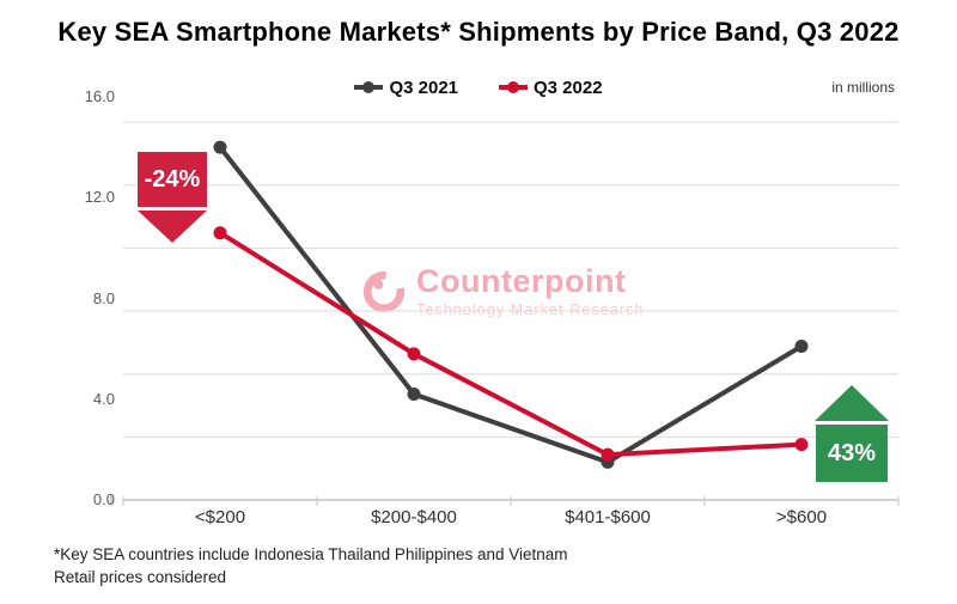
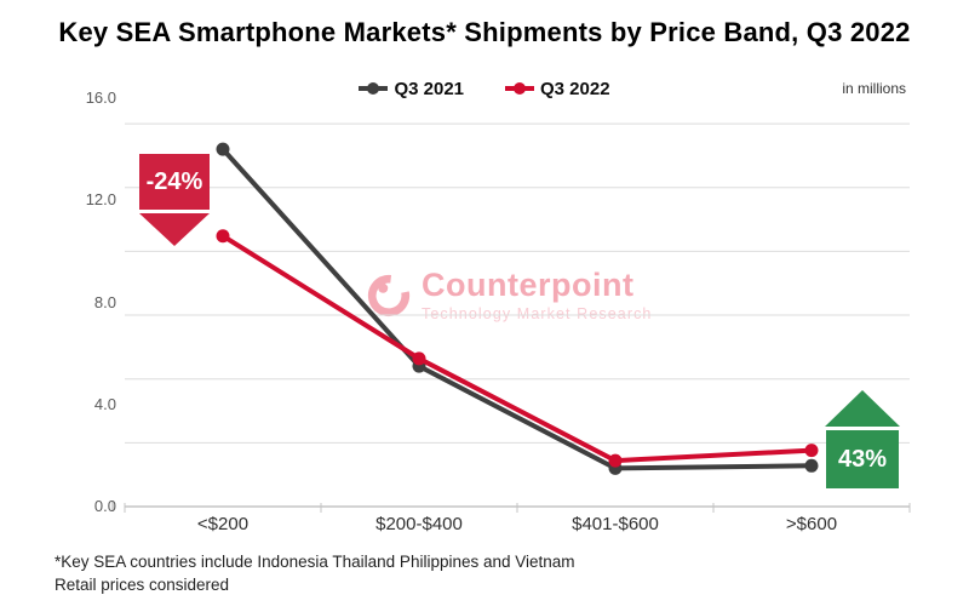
Q3 2021/$200-$400: 4.2 -> 5.5
Q3 2021/>$600: 6.1 -> 1.6
